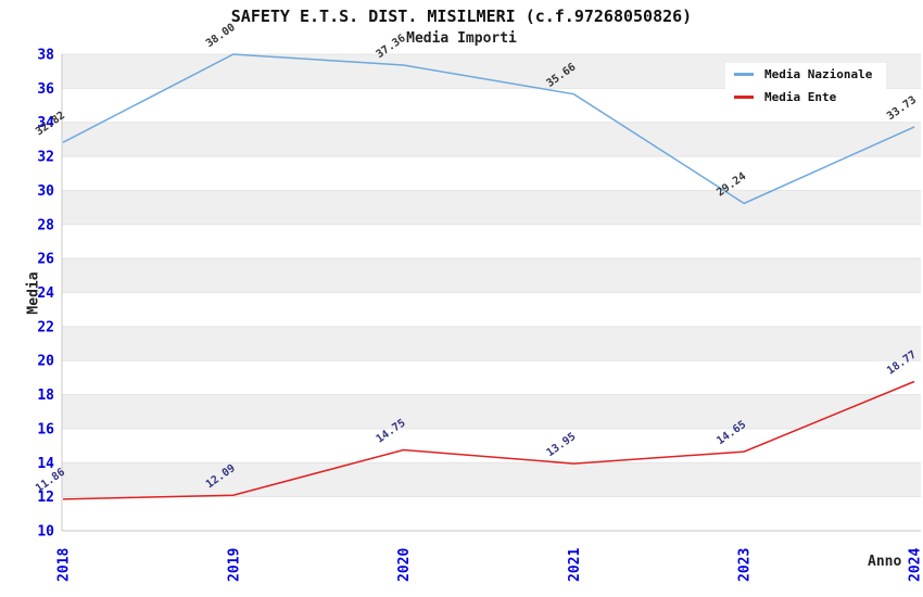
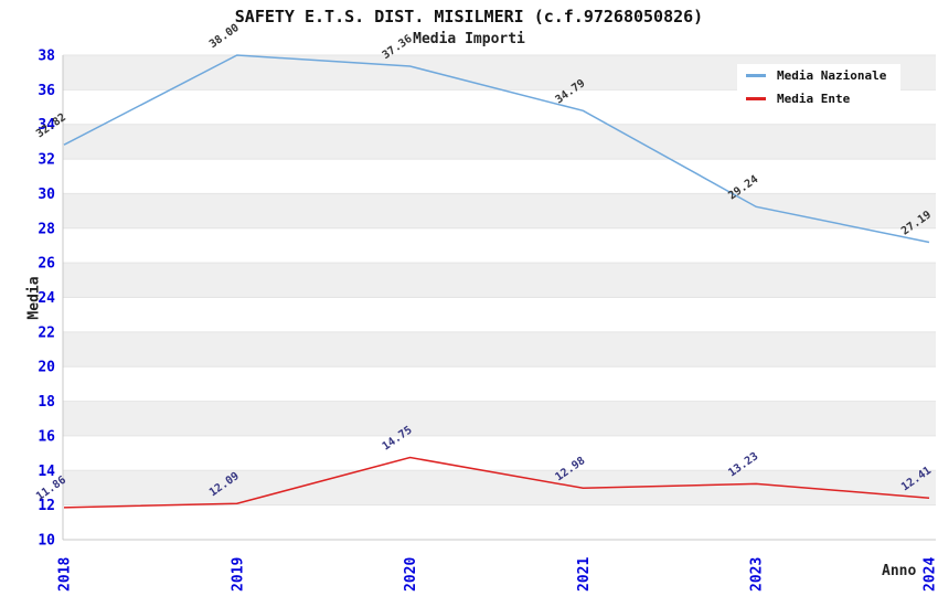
Media Nazionale/2021: 35.66 -> 34.79
Media Ente/2021: 13.95 -> 12.98
Media Ente/2023: 14.65 -> 13.23
Media Nazionale/2024: 33.73 -> 27.19
Media Ente/2024: 18.77 -> 12.41
